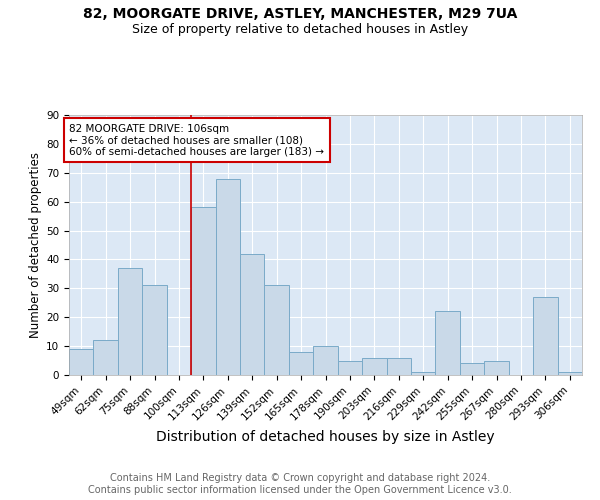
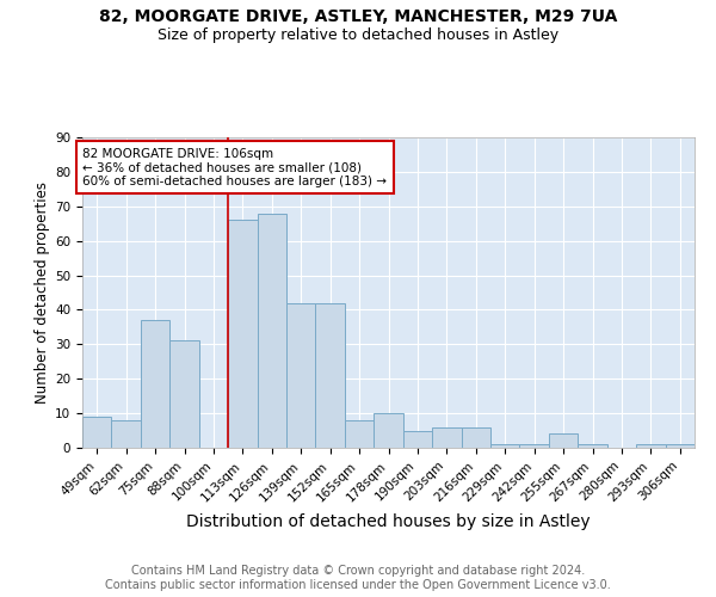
62sqm: 12 -> 8
113sqm: 58 -> 66
152sqm: 31 -> 42
242sqm: 22 -> 1
267sqm: 5 -> 1
293sqm: 27 -> 1
